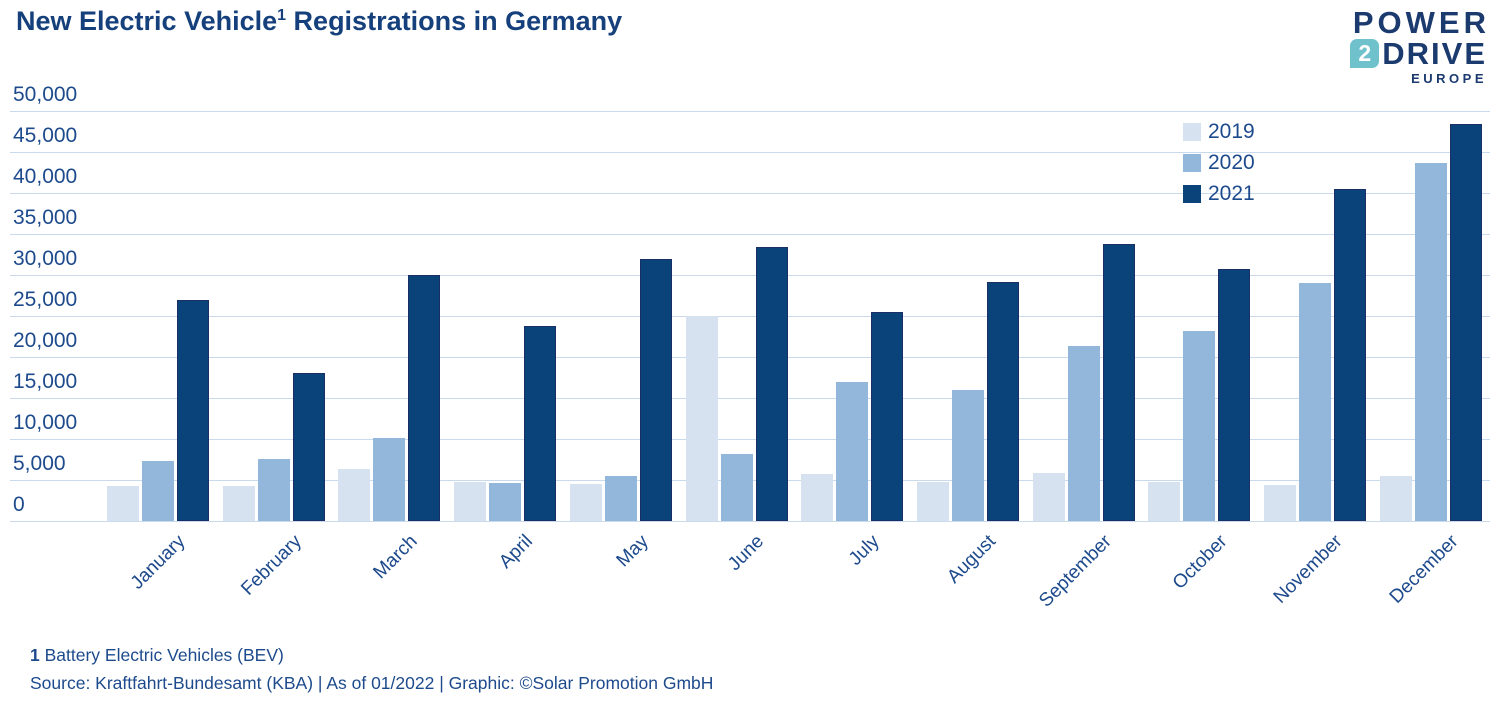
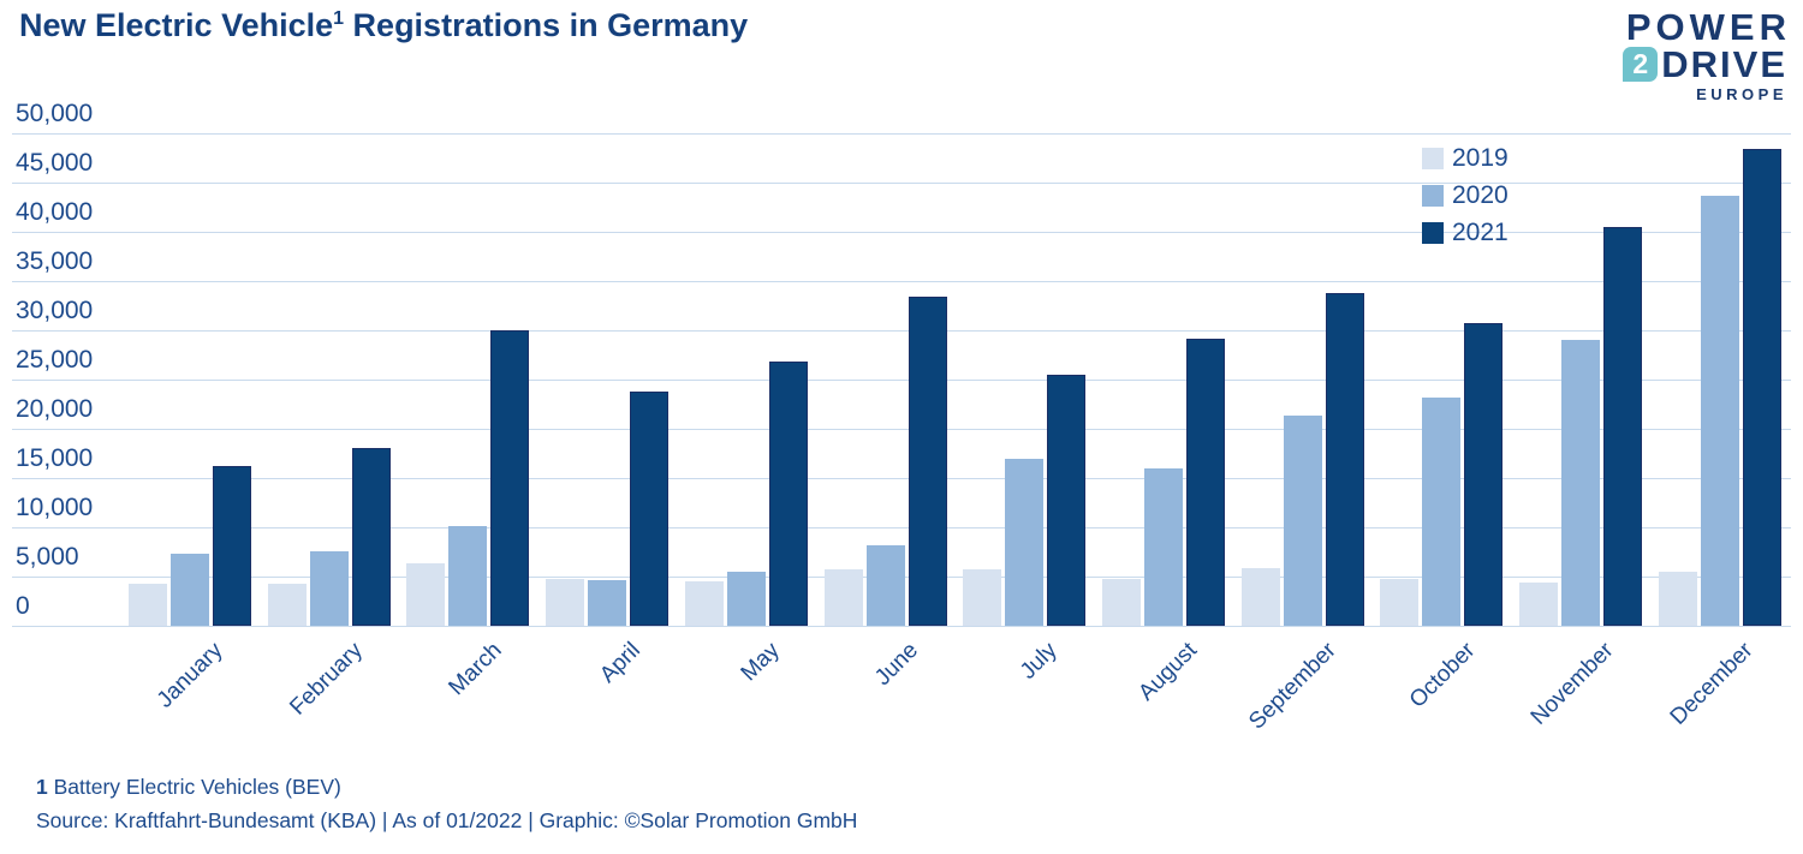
2021/January: 27000 -> 16000
2021/May: 32000 -> 27000
2019/June: 25000 -> 6000
